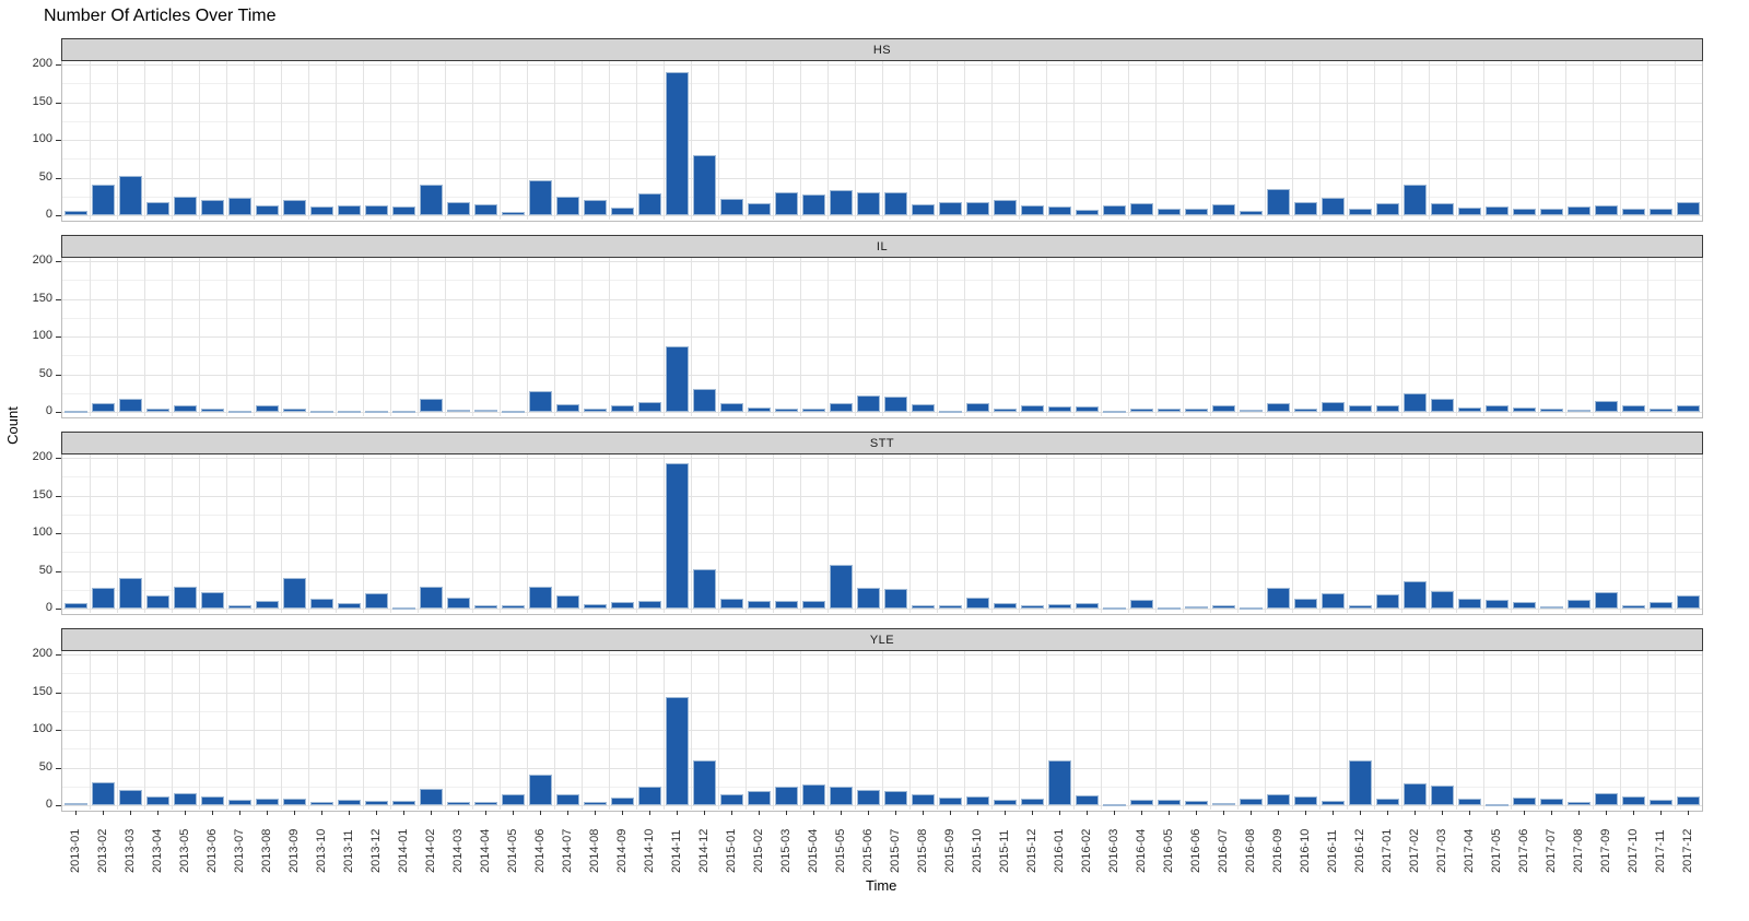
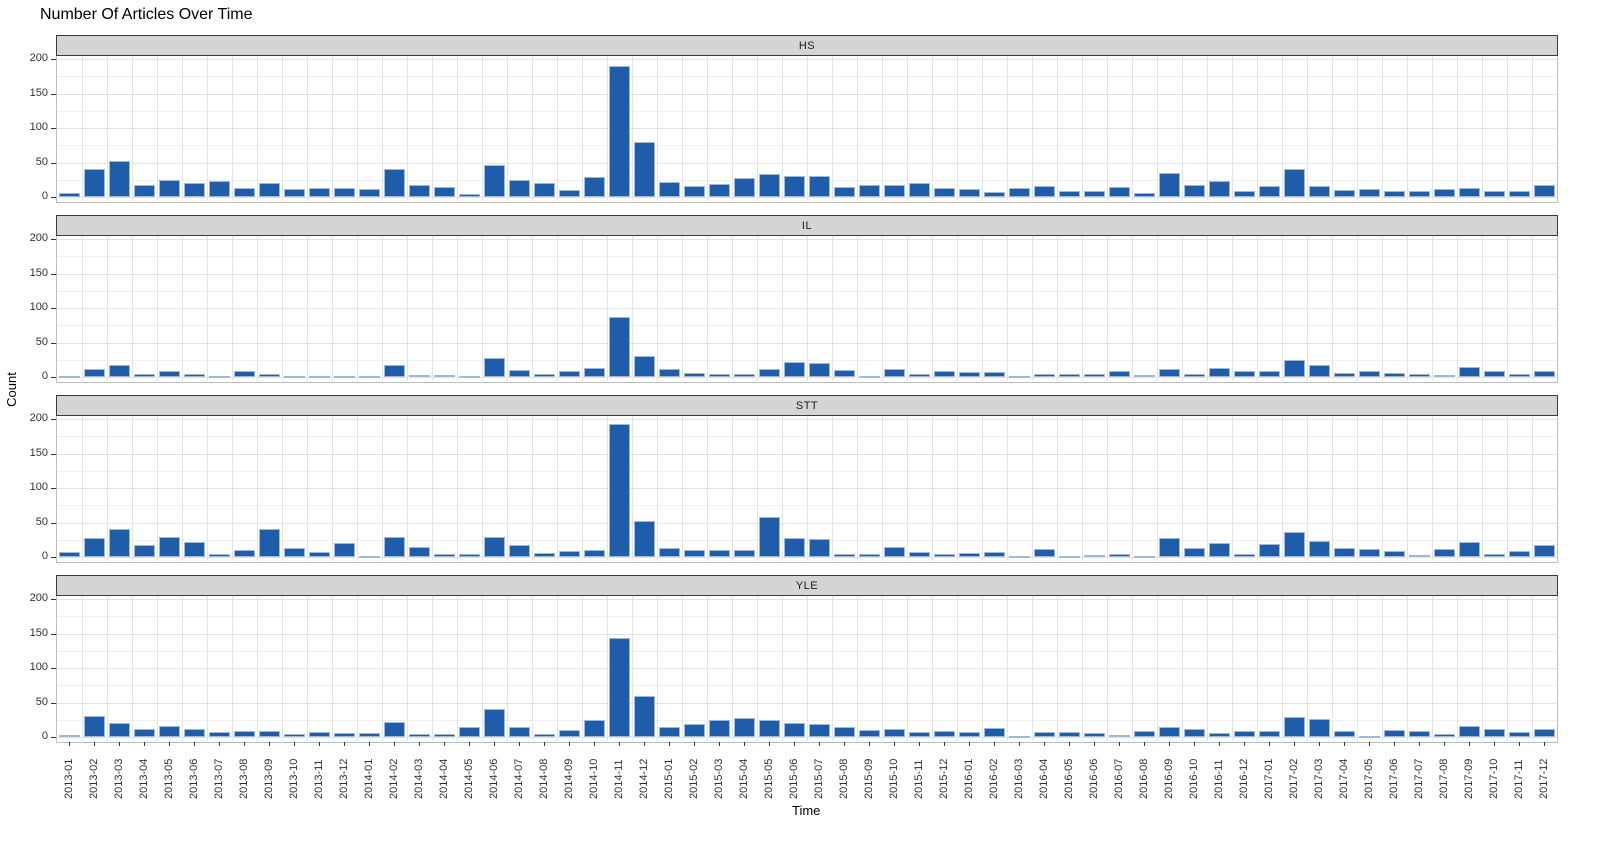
HS/2015-03: 30 -> 20
YLE/2016-01: 60 -> 10
YLE/2016-12: 60 -> 10
